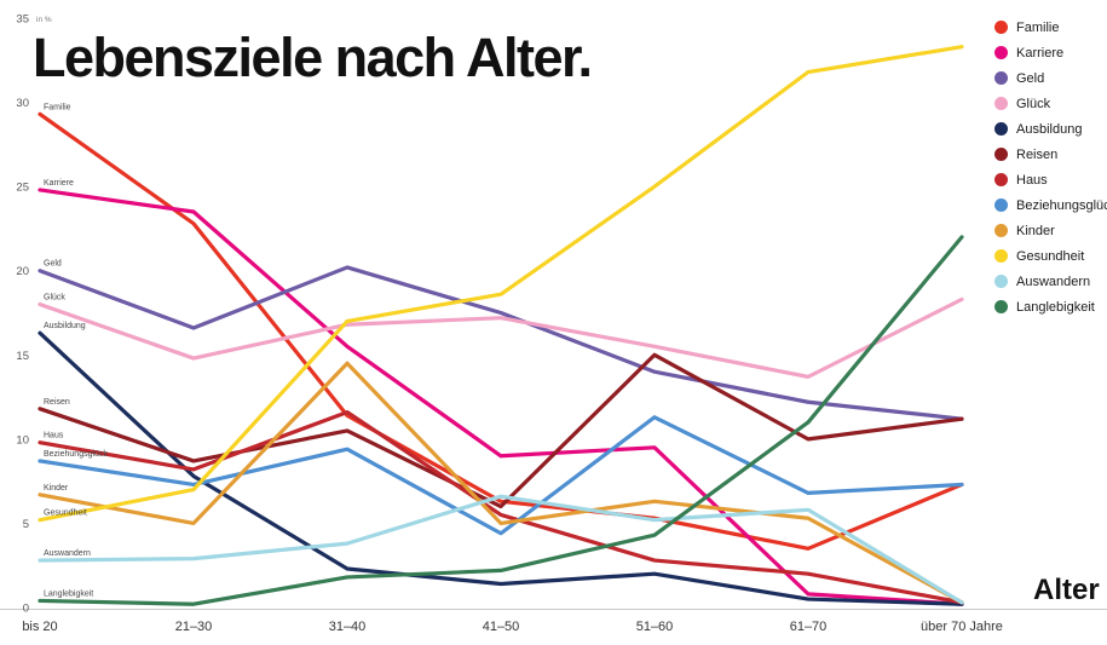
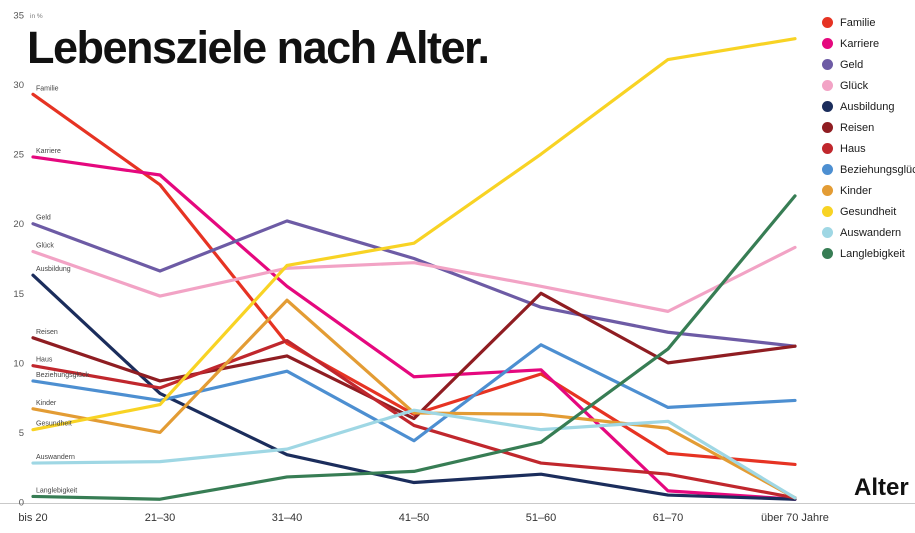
Ausbildung/31–40: 2.3 -> 3.4
Kinder/41–50: 5.0 -> 6.4
Familie/51–60: 5.3 -> 9.2
Familie/über 70 Jahre: 7.3 -> 2.7
